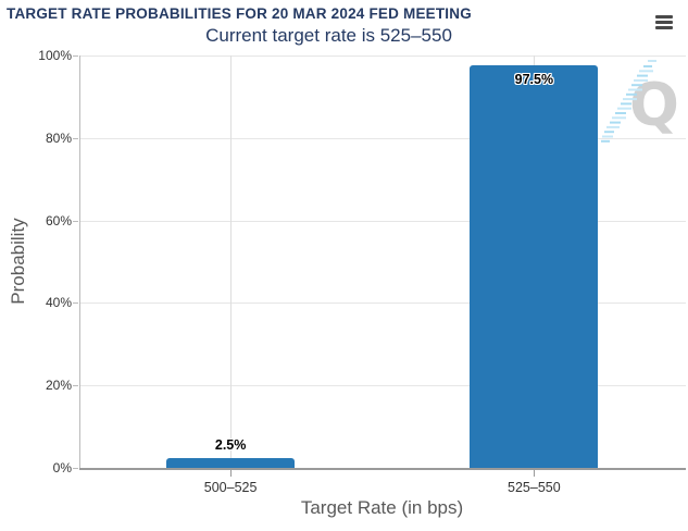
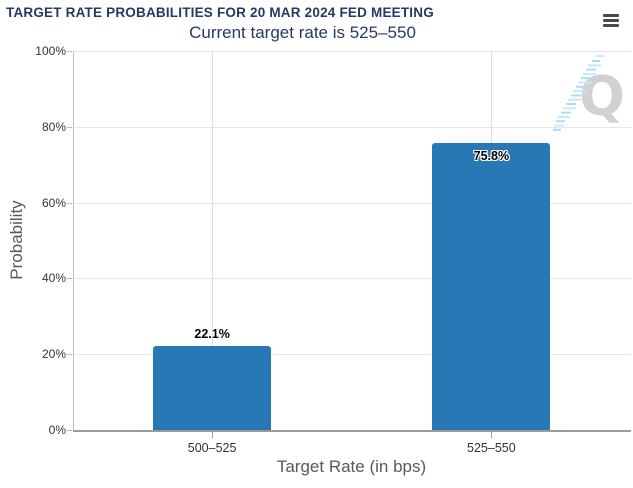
500–525: 2.5% -> 22.1%
525–550: 97.5% -> 75.8%
